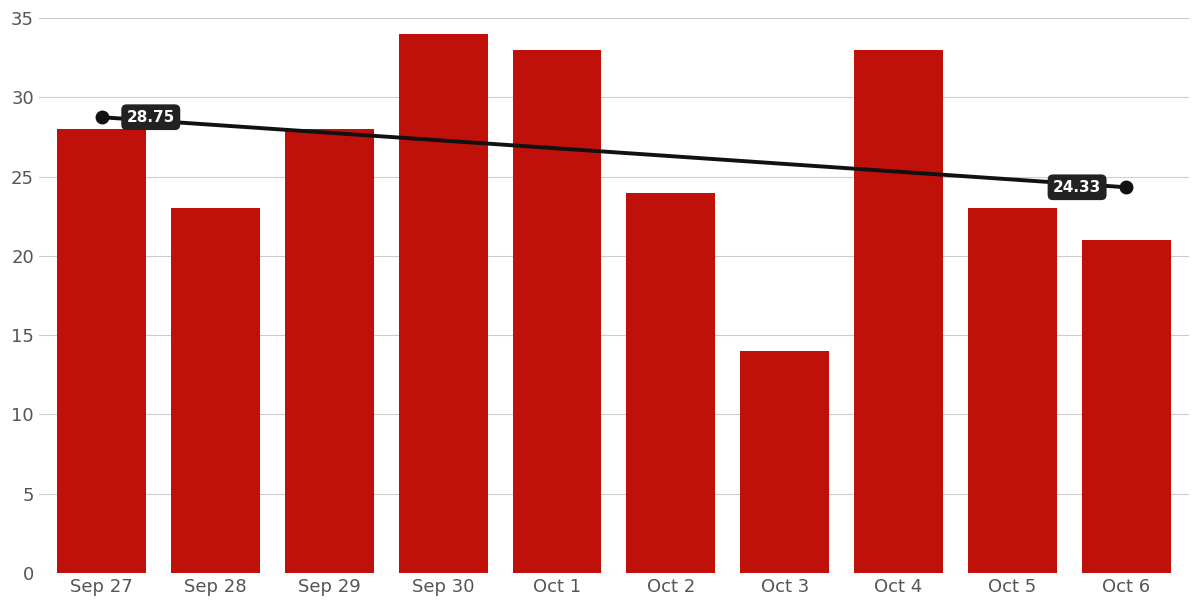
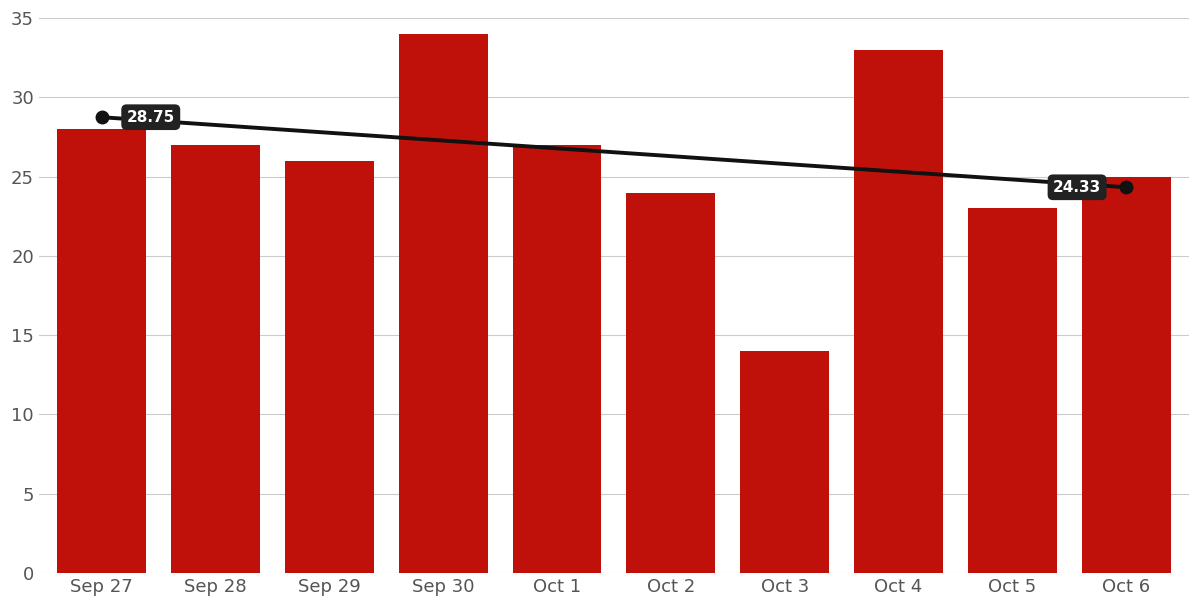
Sep 28: 23 -> 27
Sep 29: 28 -> 26
Oct 1: 33 -> 27
Oct 6: 21 -> 25
